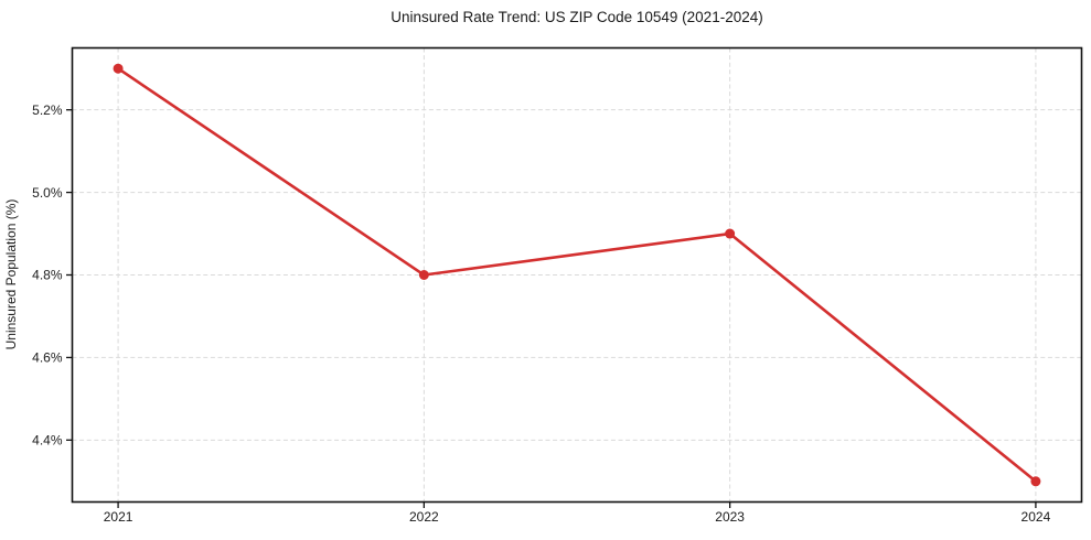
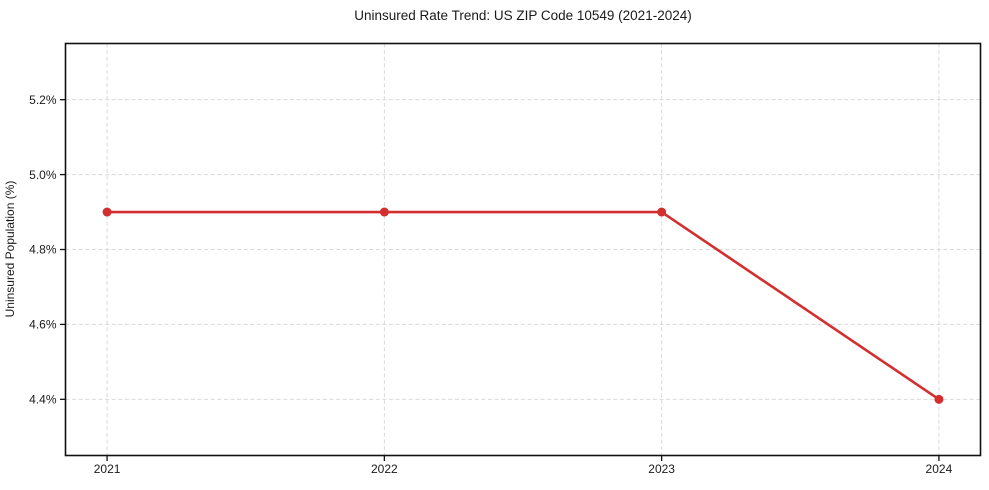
2021: 5.3% -> 4.9%
2022: 4.8% -> 4.9%
2024: 4.3% -> 4.4%
